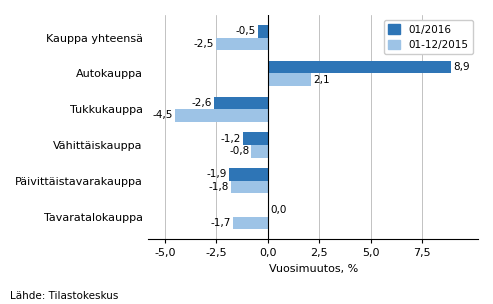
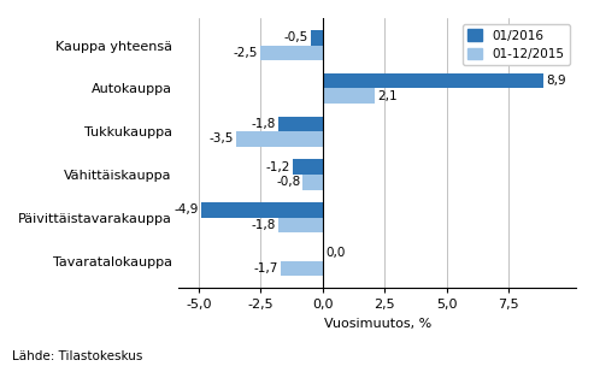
01/2016/Tukkukauppa: -2,6 -> -1,8
01-12/2015/Tukkukauppa: -4,5 -> -3,5
01/2016/Päivittäistavarakauppa: -1,9 -> -4,9
